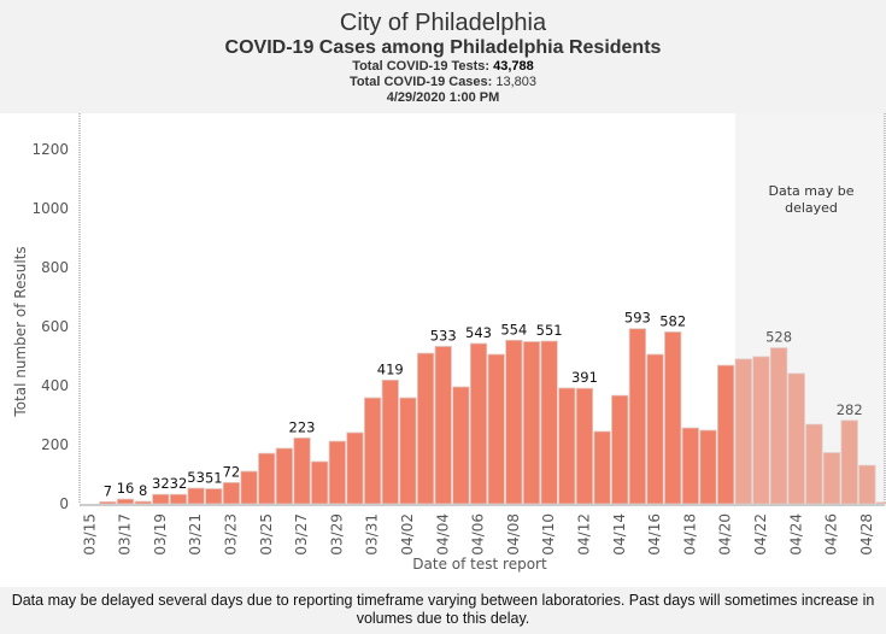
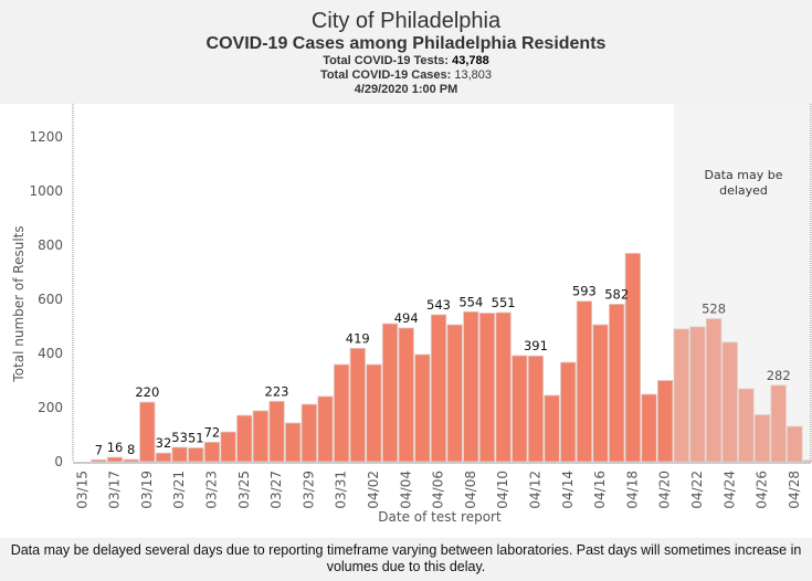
03/19: 32 -> 220
04/04: 533 -> 494
04/18: 260 -> 770
04/20: 470 -> 300
